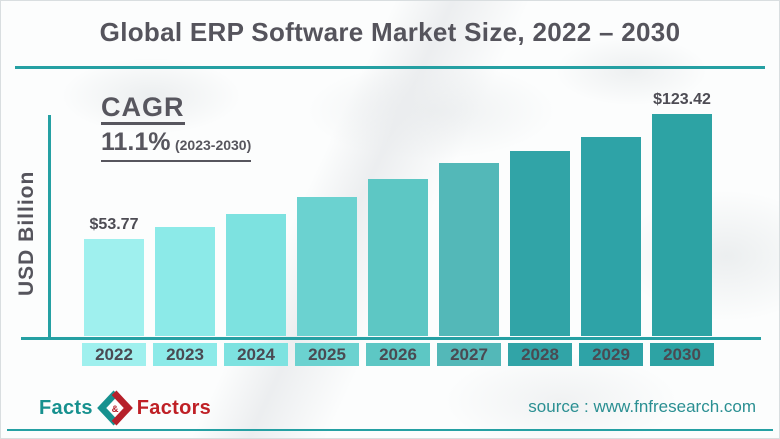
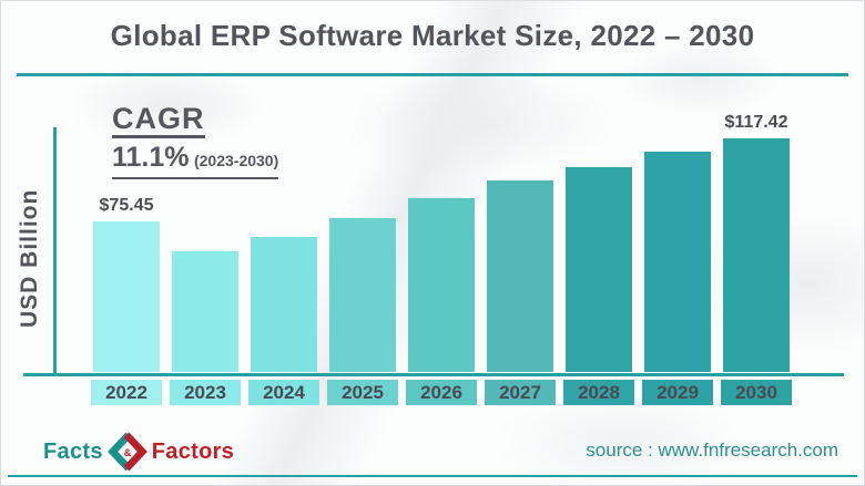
2022: $53.77 -> $75.45
2030: $123.42 -> $117.42
